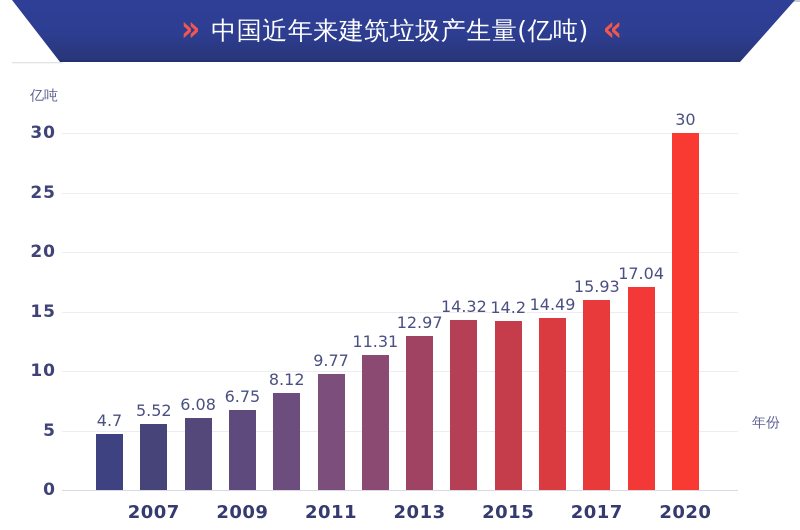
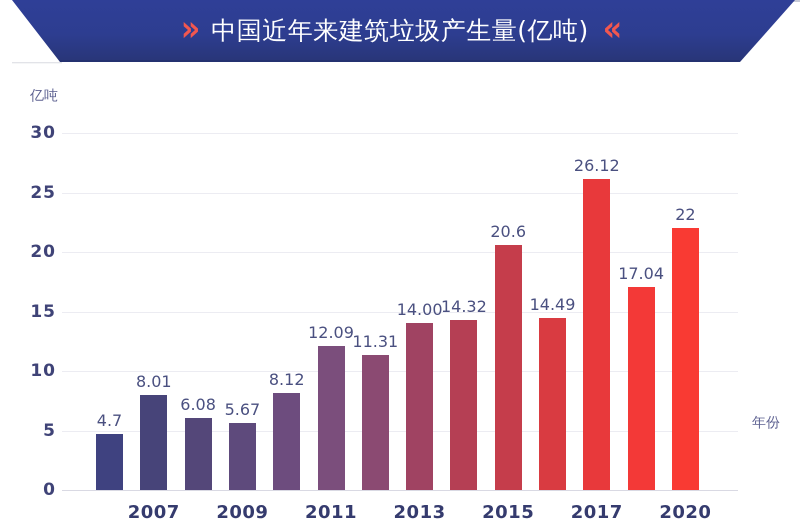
2007: 5.52 -> 8.01
2009: 6.75 -> 5.67
2011: 9.77 -> 12.09
2013: 12.97 -> 14.00
2015: 14.2 -> 20.6
2017: 15.93 -> 26.12
2020: 30 -> 22
